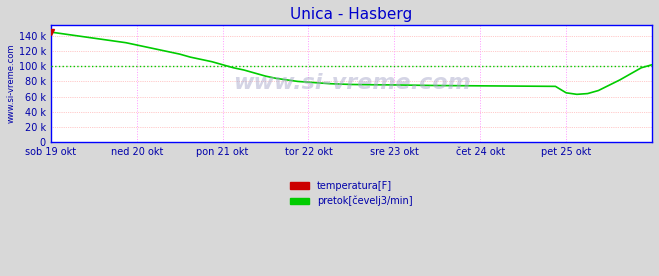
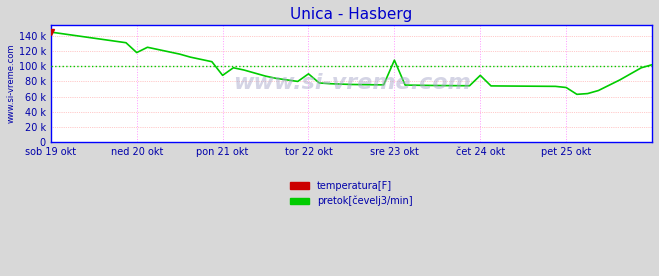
ned 20 okt: 128 k -> 118 k
pon 21 okt: 102 k -> 88 k
tor 22 okt: 79 k -> 90 k
sre 23 okt: 75 k -> 108 k
čet 24 okt: 74 k -> 88 k
pet 25 okt: 65 k -> 72 k
